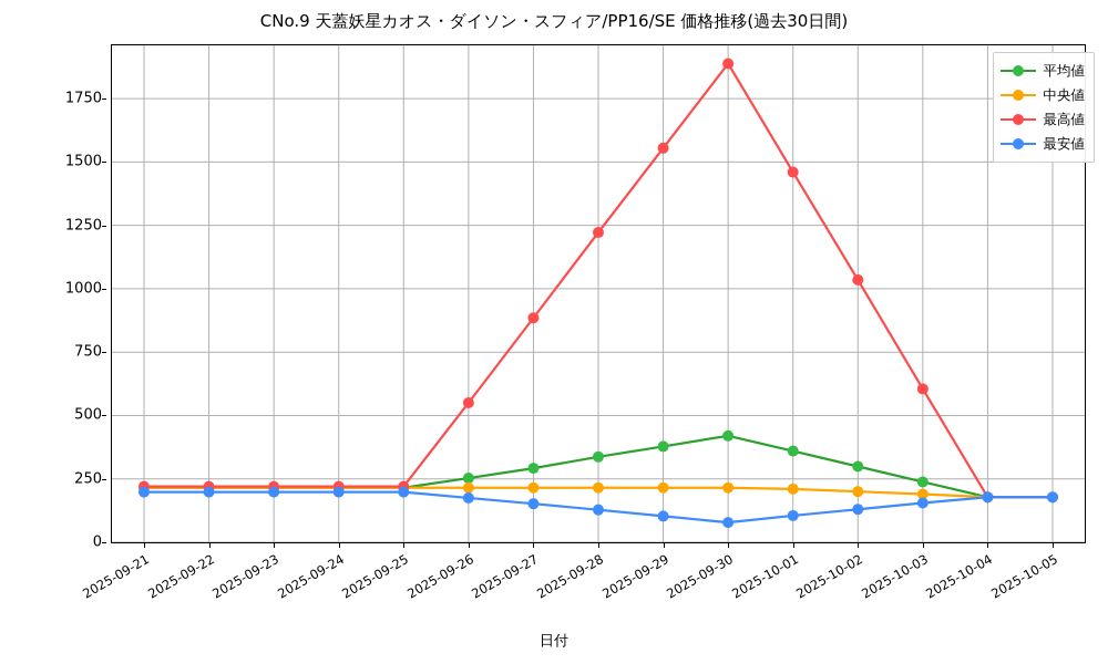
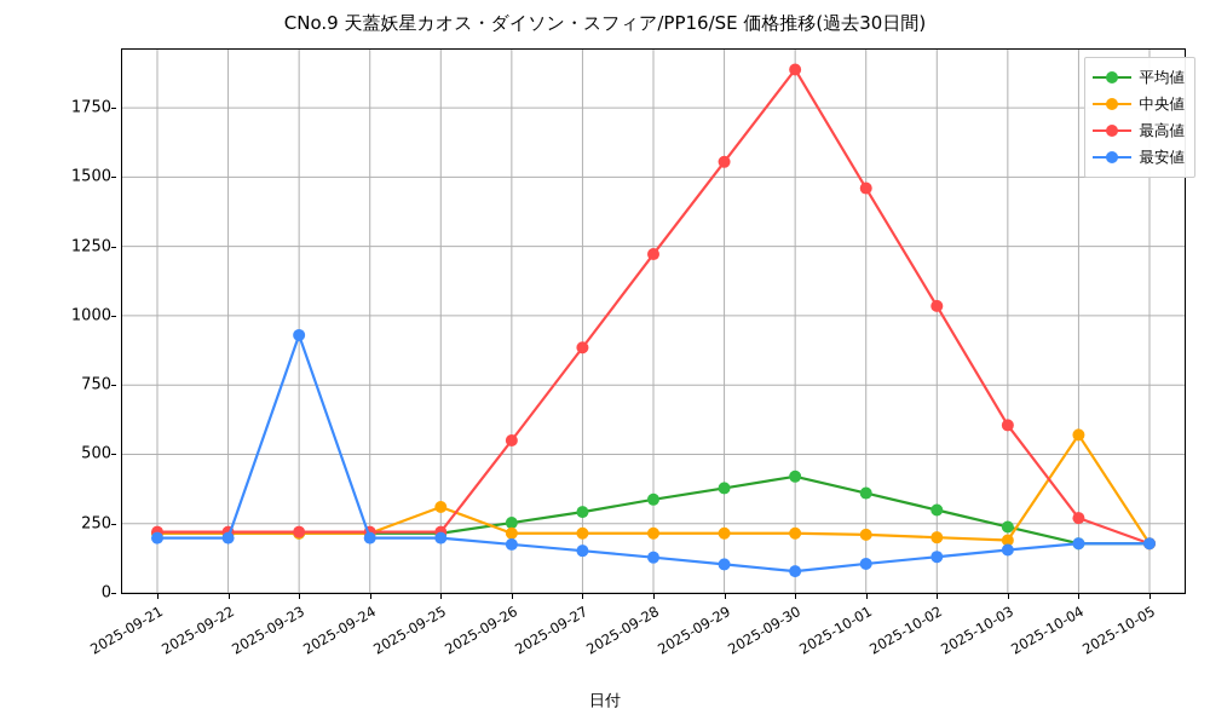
最安値/2025-09-23: 200 -> 930
中央値/2025-09-25: 220 -> 310
中央値/2025-10-04: 180 -> 570
最高値/2025-10-04: 180 -> 270
